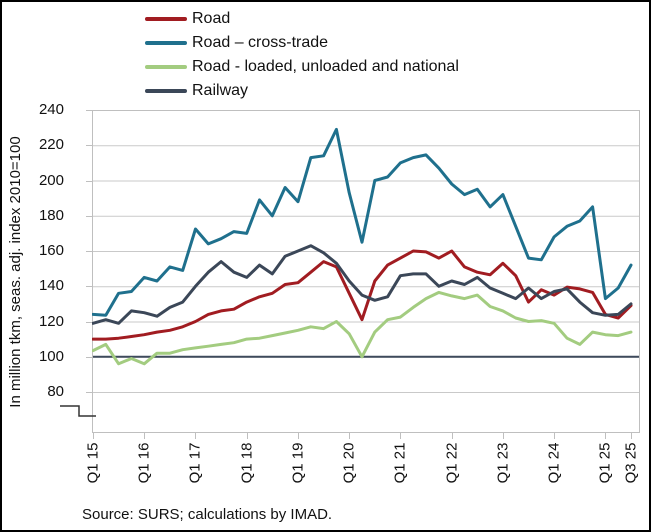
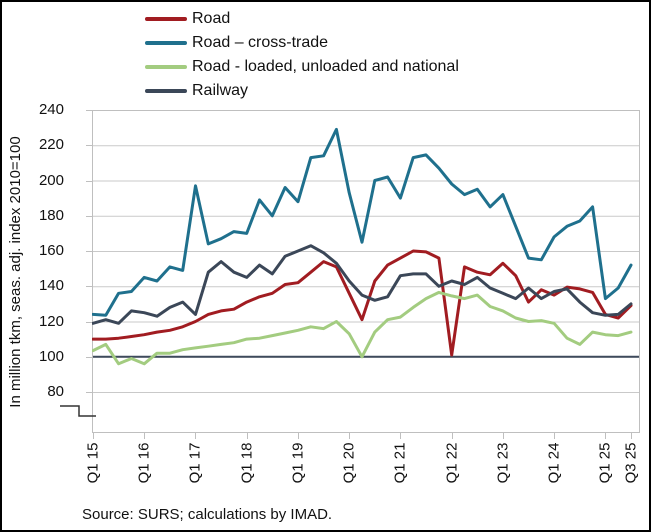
Road – cross-trade/Q1 17: 172 -> 197
Railway/Q1 17: 140 -> 124
Road – cross-trade/Q1 21: 210 -> 190
Road/Q1 22: 160 -> 101
